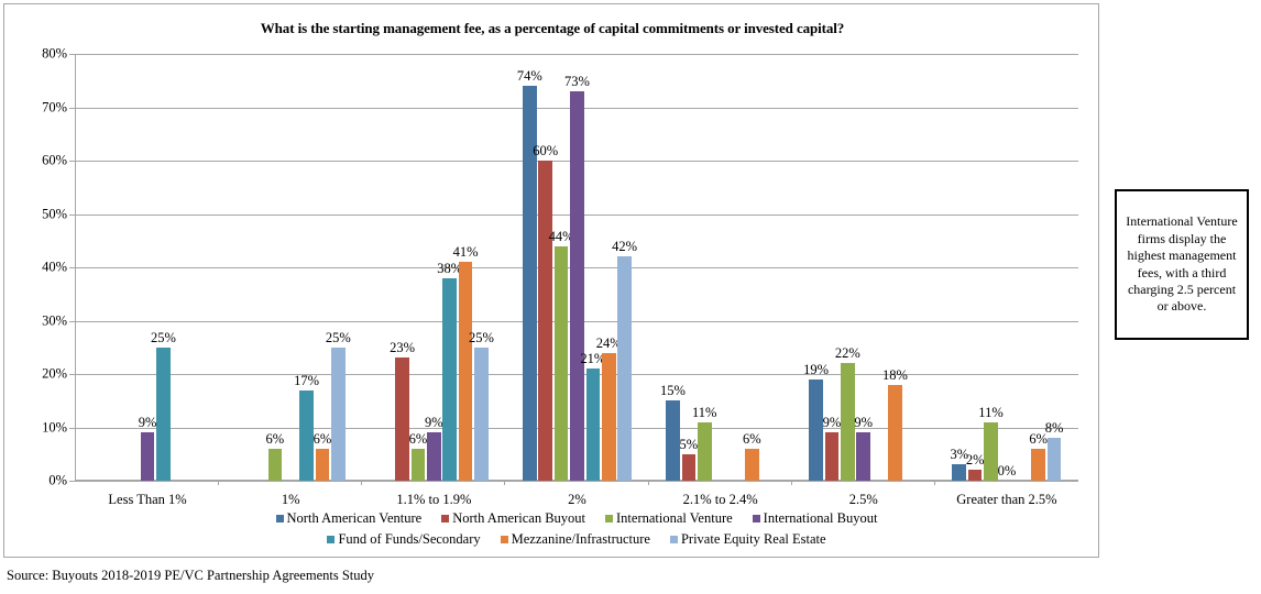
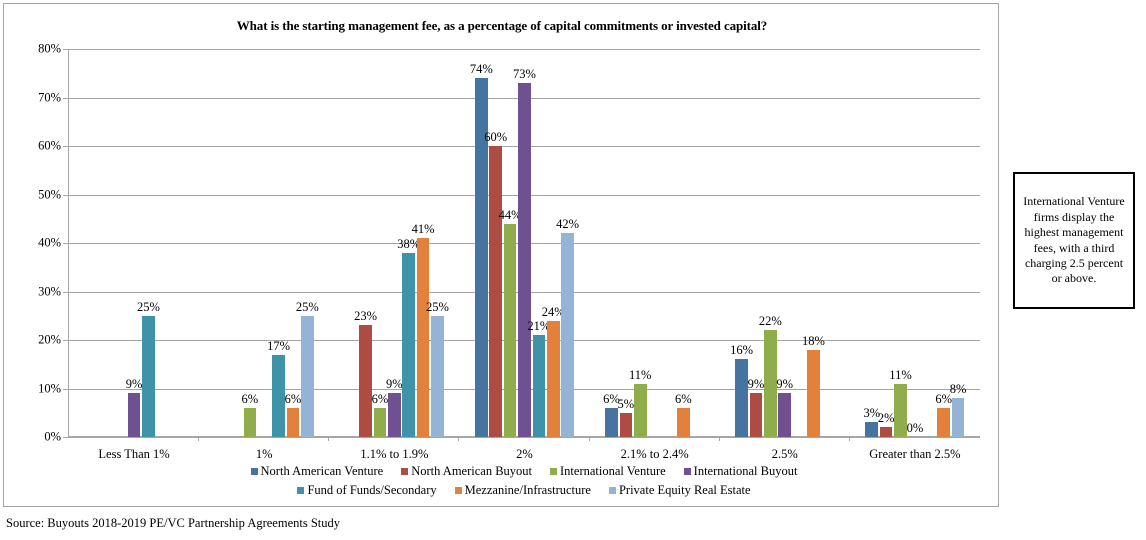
North American Venture/2.1% to 2.4%: 15% -> 6%
North American Venture/2.5%: 19% -> 16%
